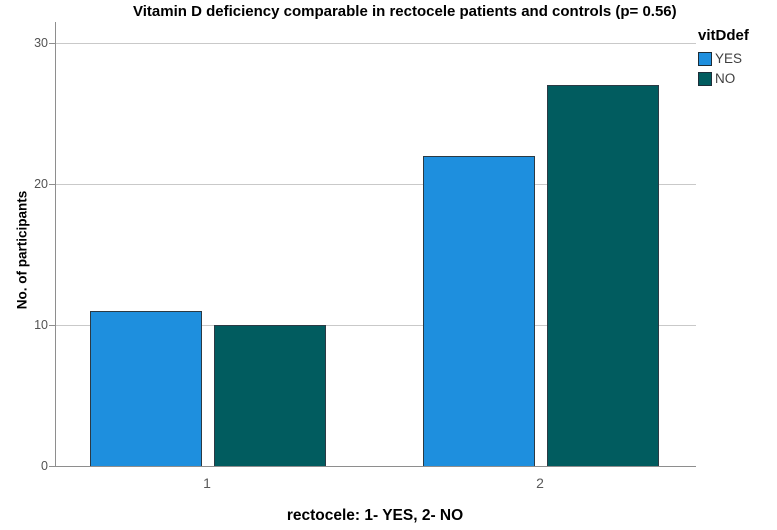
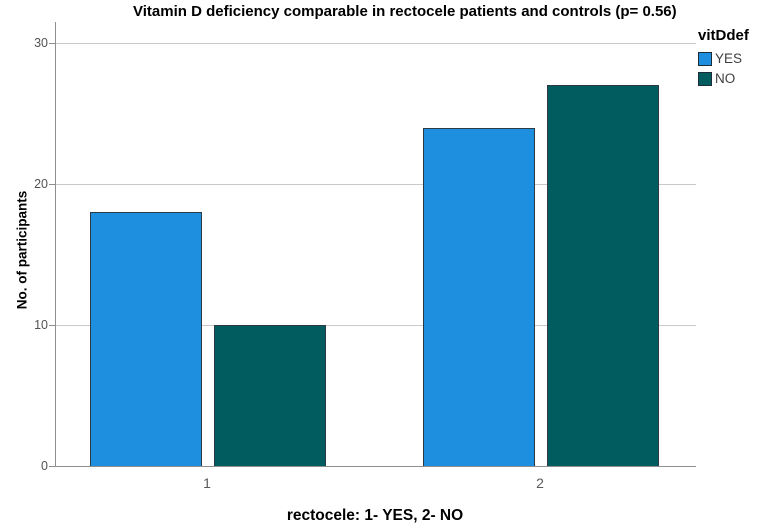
YES/1: 11 -> 18
YES/2: 22 -> 24
